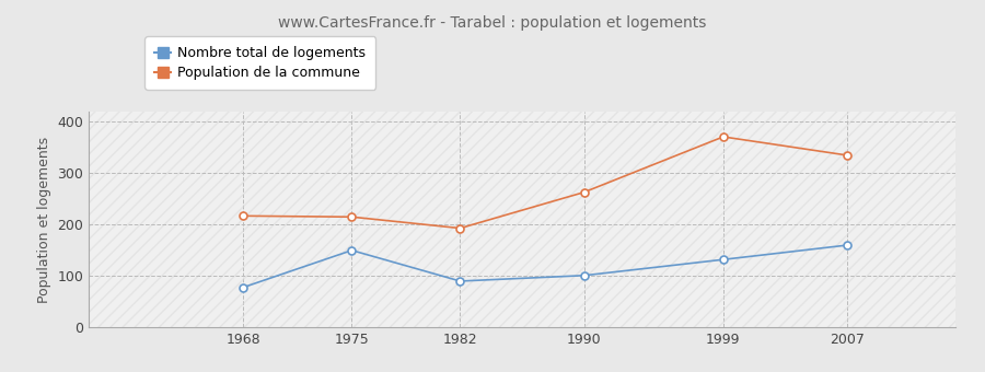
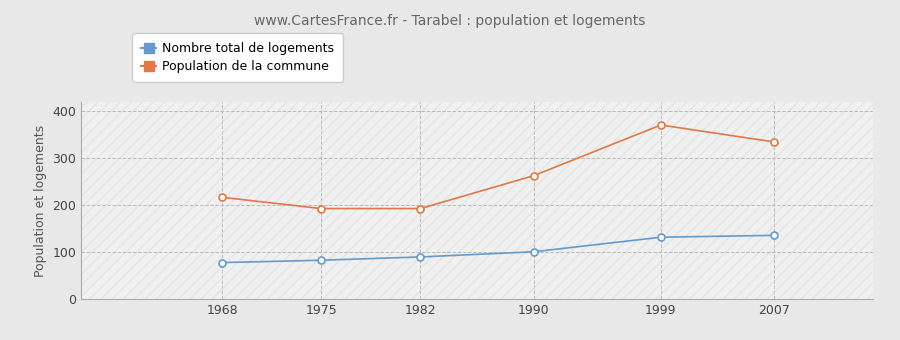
Nombre total de logements/1975: 150 -> 83
Population de la commune/1975: 215 -> 193
Nombre total de logements/2007: 160 -> 136
